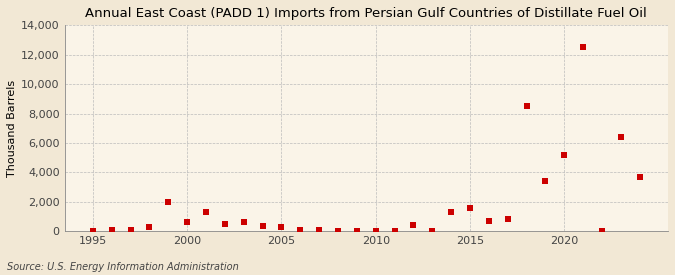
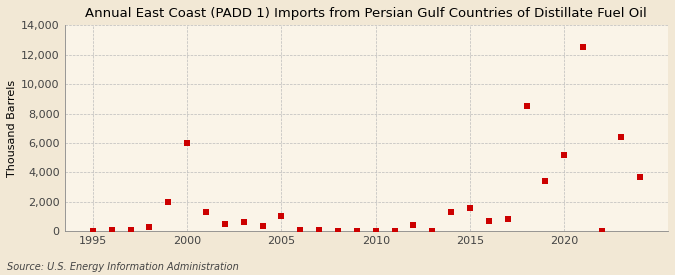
2000: 600 -> 6,000
2005: 300 -> 1,000
